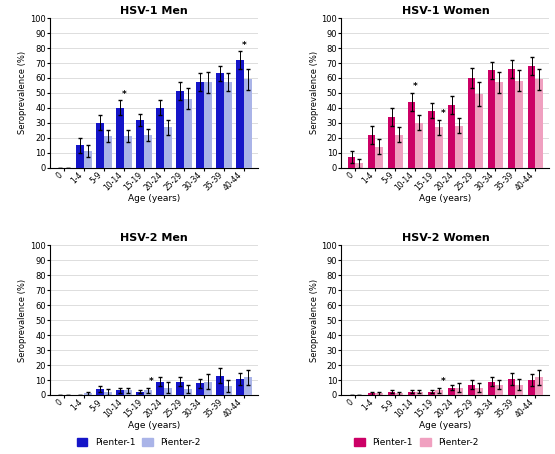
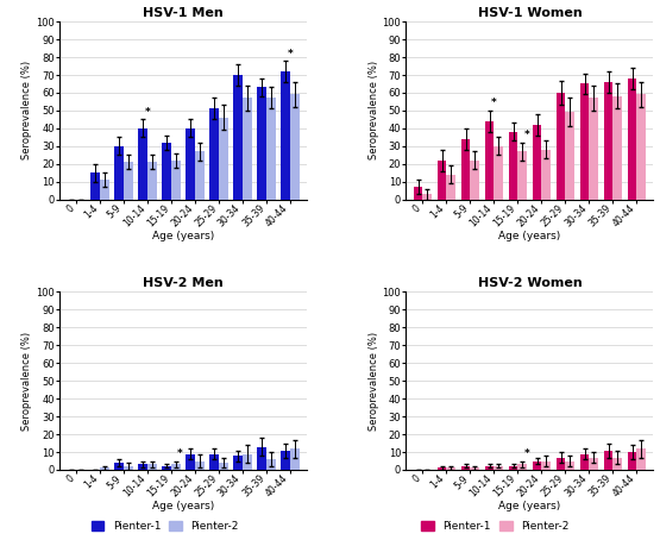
HSV-1 Men/Pienter-1/30-34: 57 -> 70
